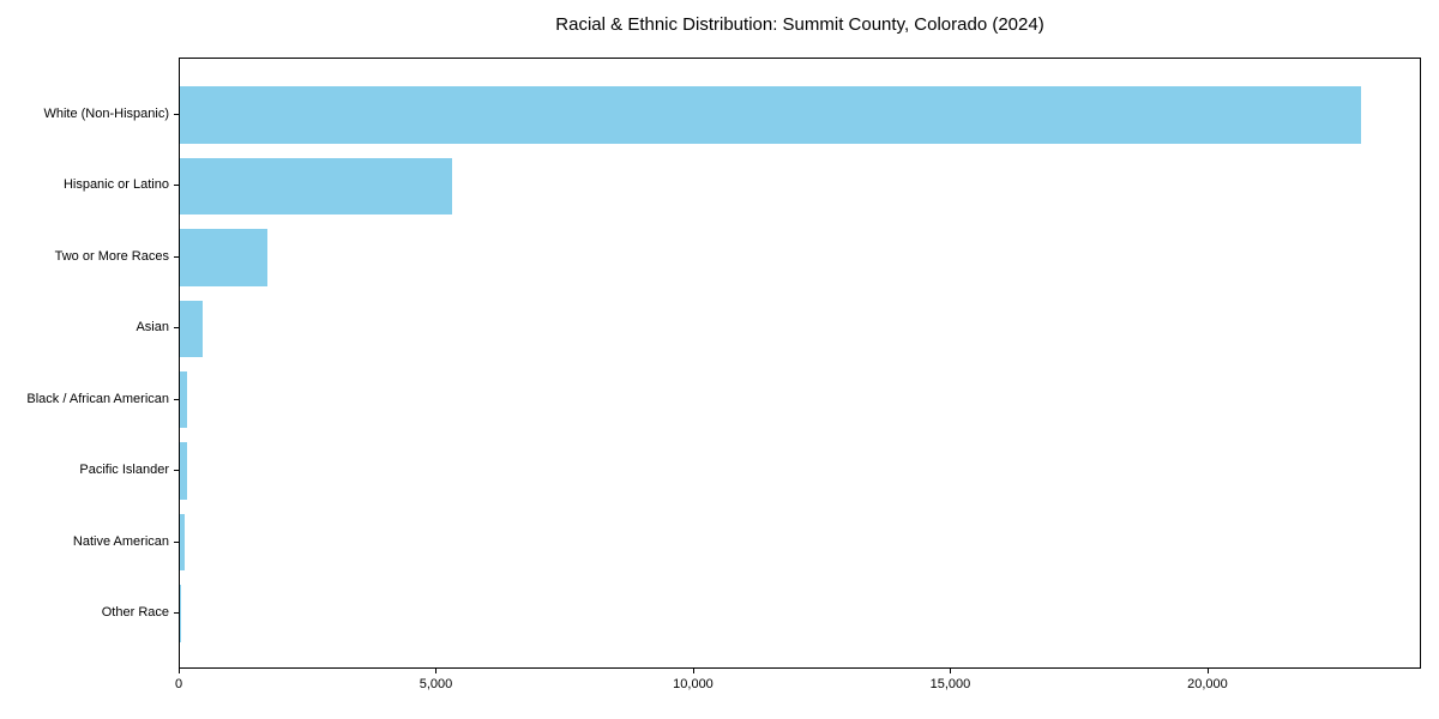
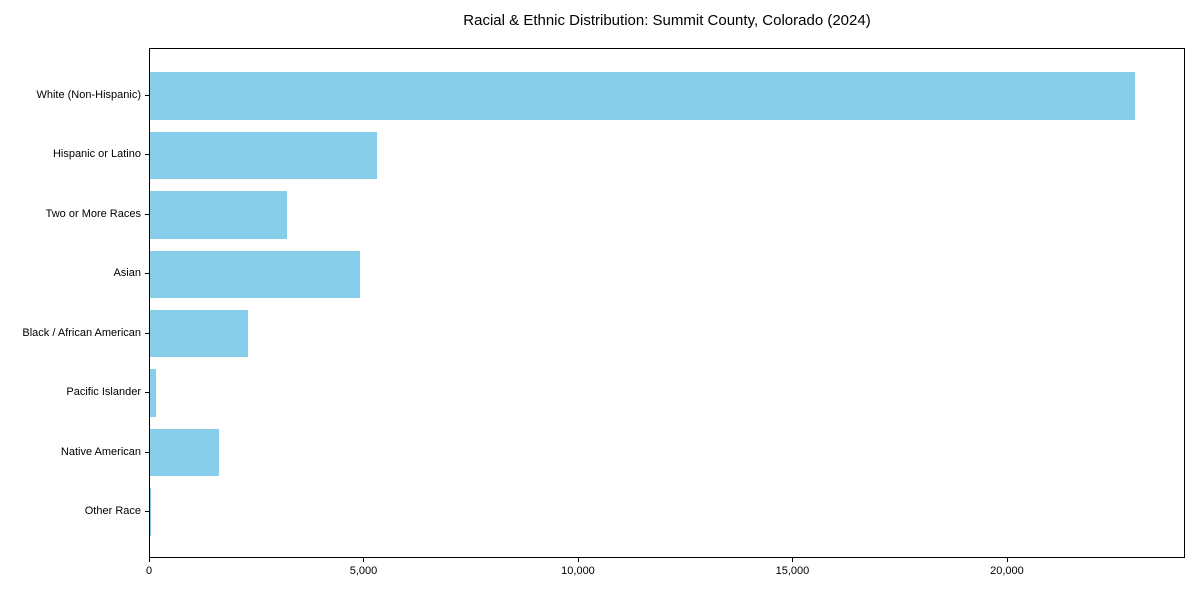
Two or More Races: 1700 -> 3200
Asian: 400 -> 4900
Black / African American: 200 -> 2300
Native American: 100 -> 1600
